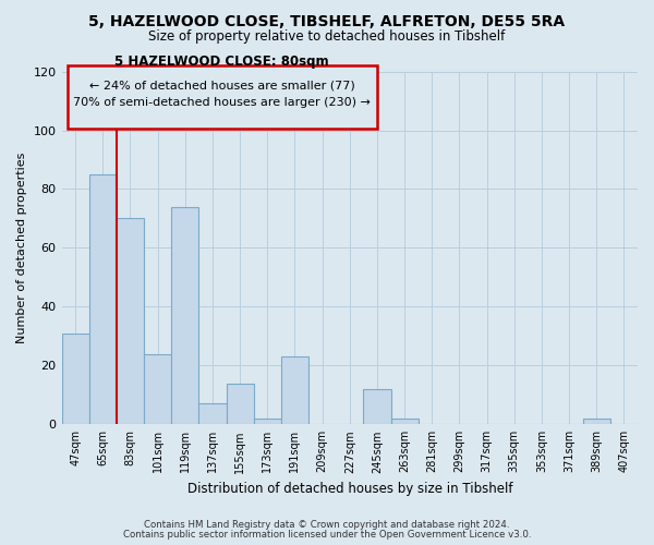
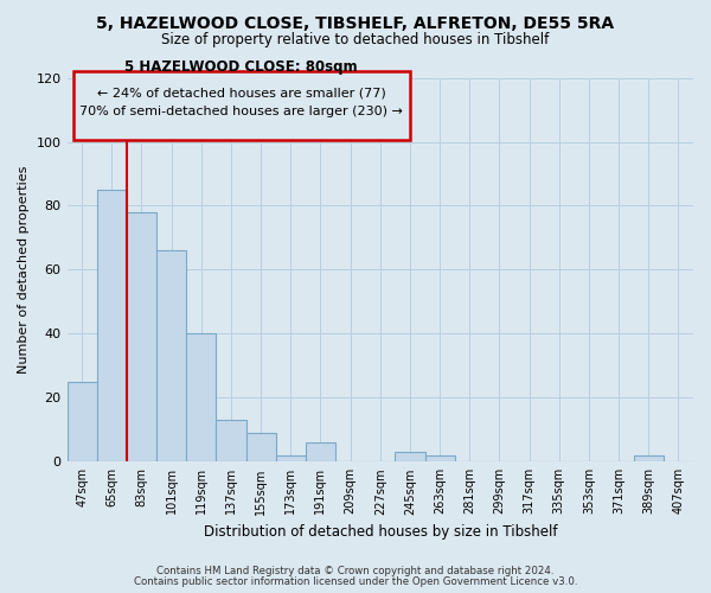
47sqm: 31 -> 25
83sqm: 70 -> 78
101sqm: 24 -> 66
119sqm: 74 -> 40
137sqm: 7 -> 13
155sqm: 14 -> 9
191sqm: 23 -> 6
245sqm: 12 -> 3
